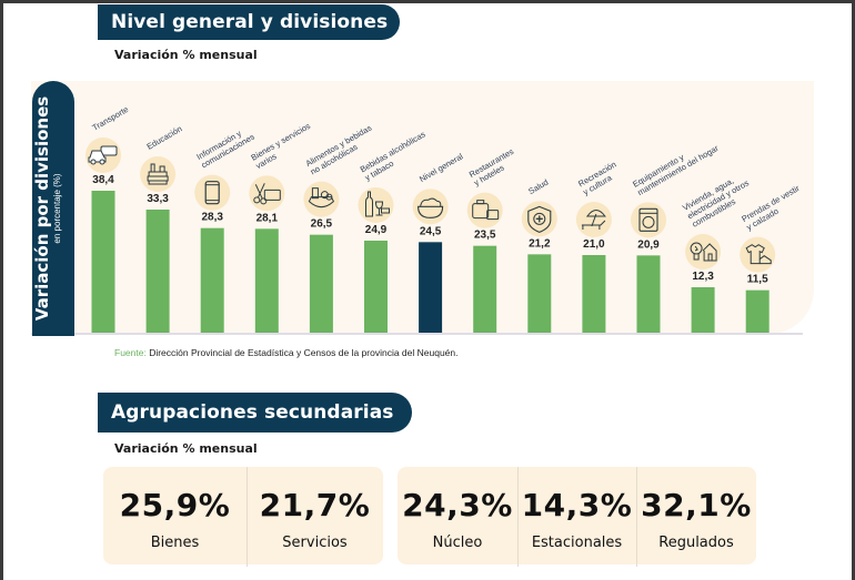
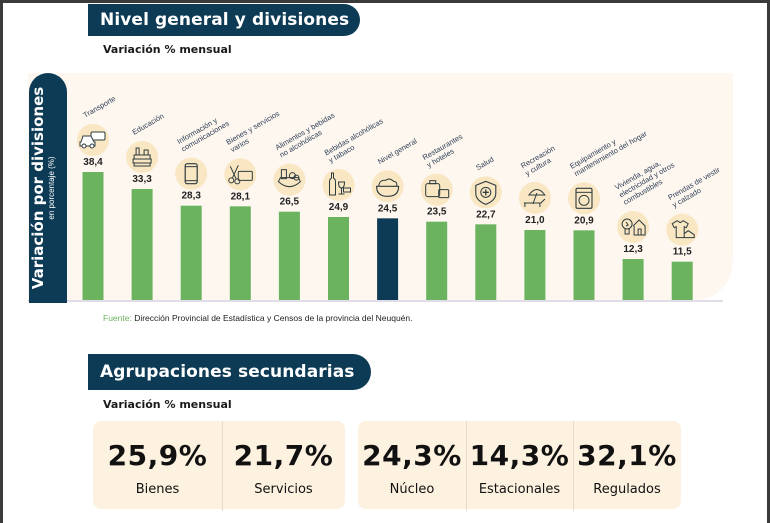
Salud: 21,2 -> 22,7
